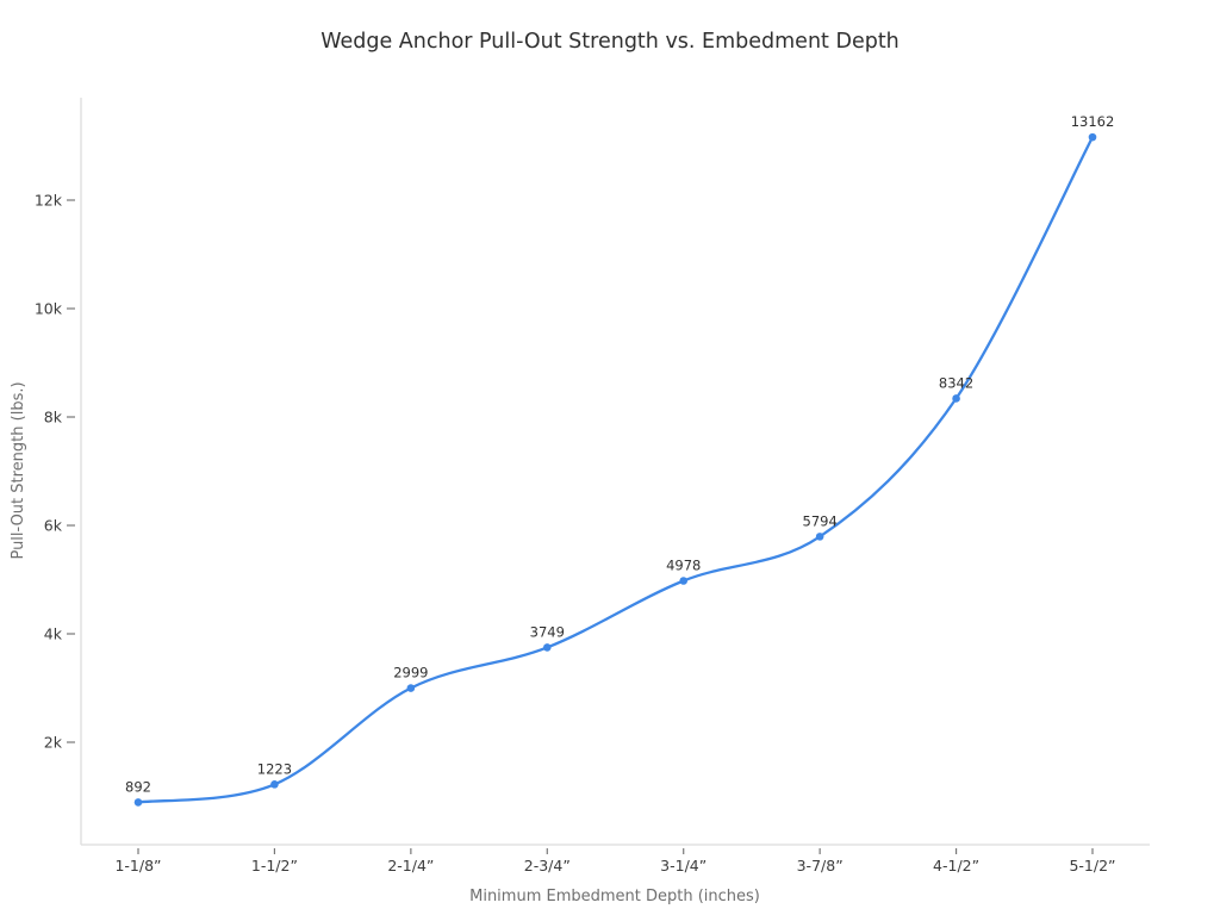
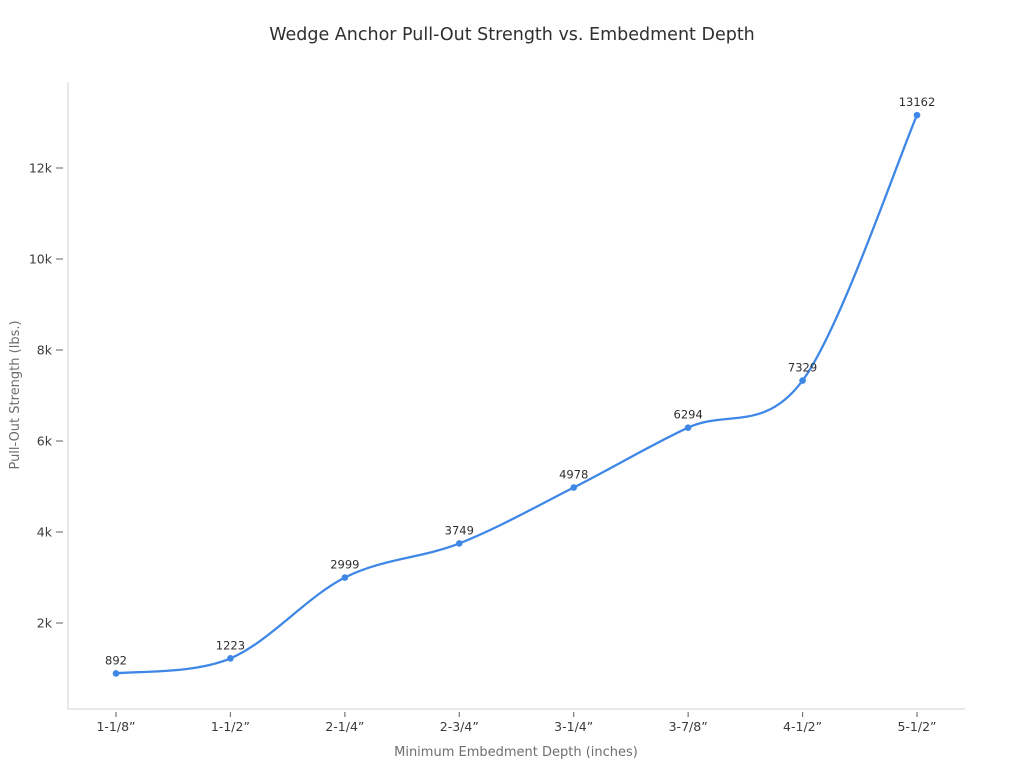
3-7/8”: 5794 -> 6294
4-1/2”: 8342 -> 7329
